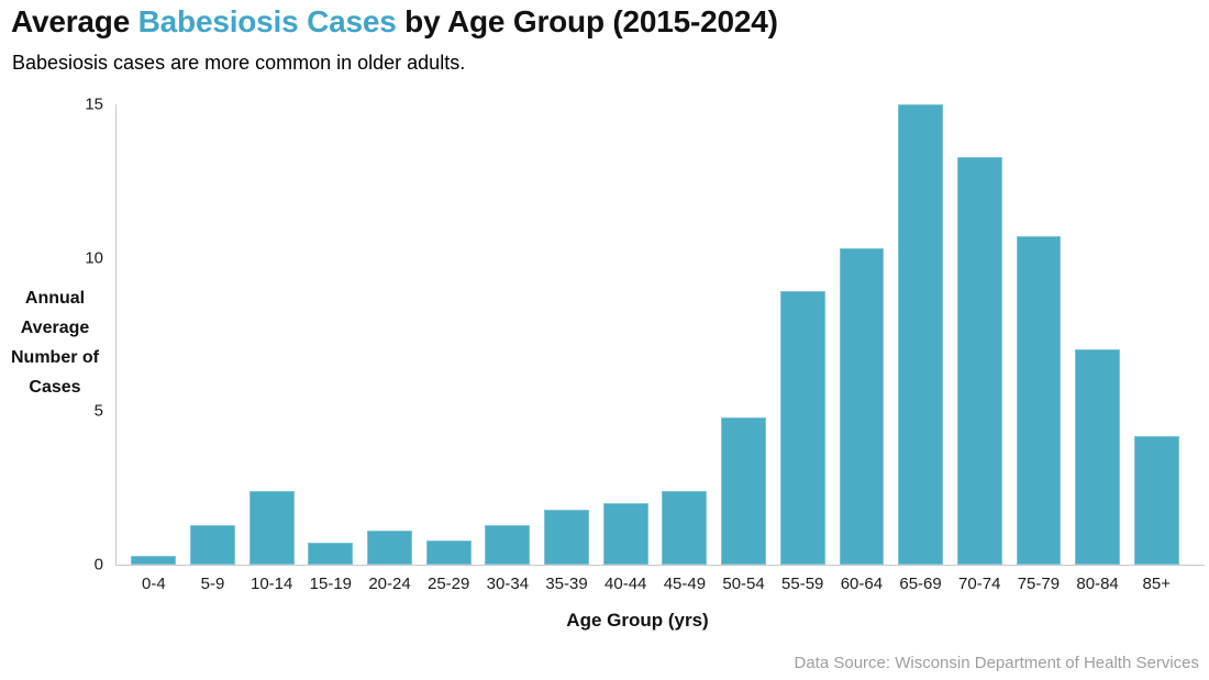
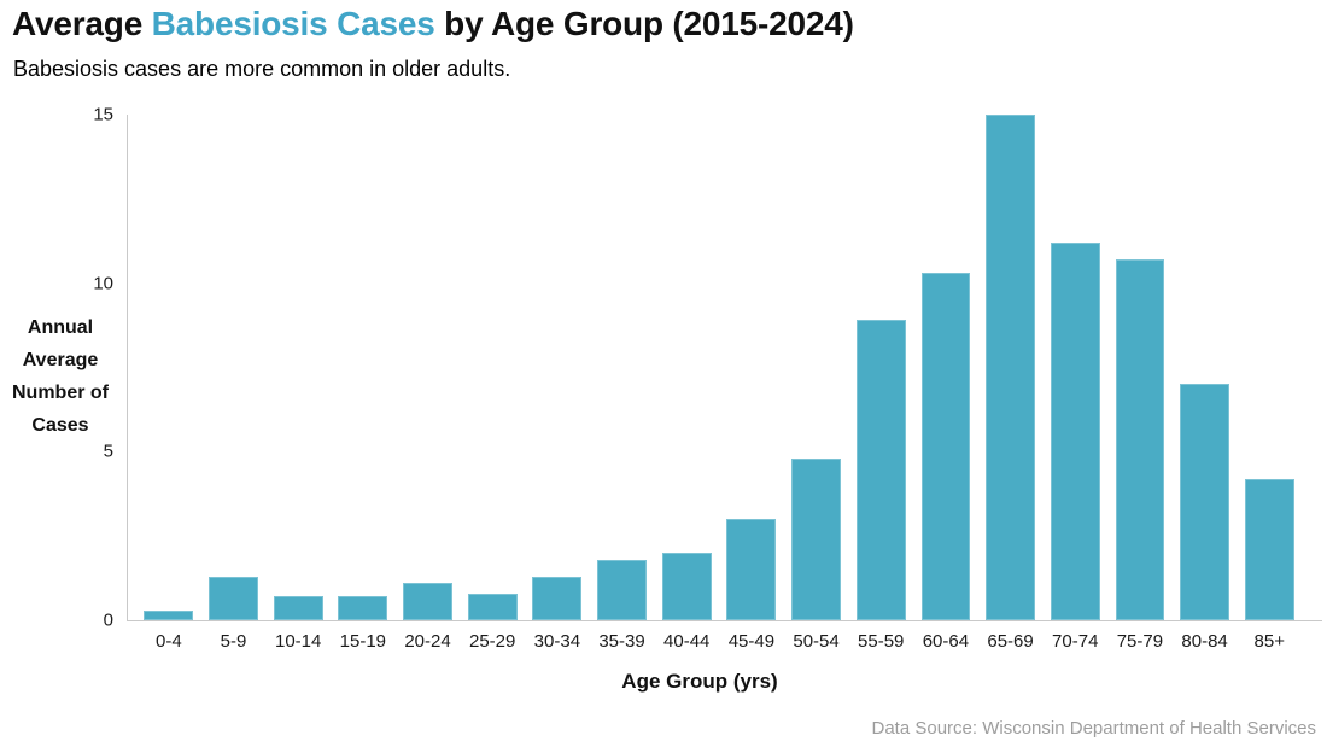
10-14: 2.4 -> 0.7
45-49: 2.4 -> 3.0
70-74: 13.3 -> 11.2
